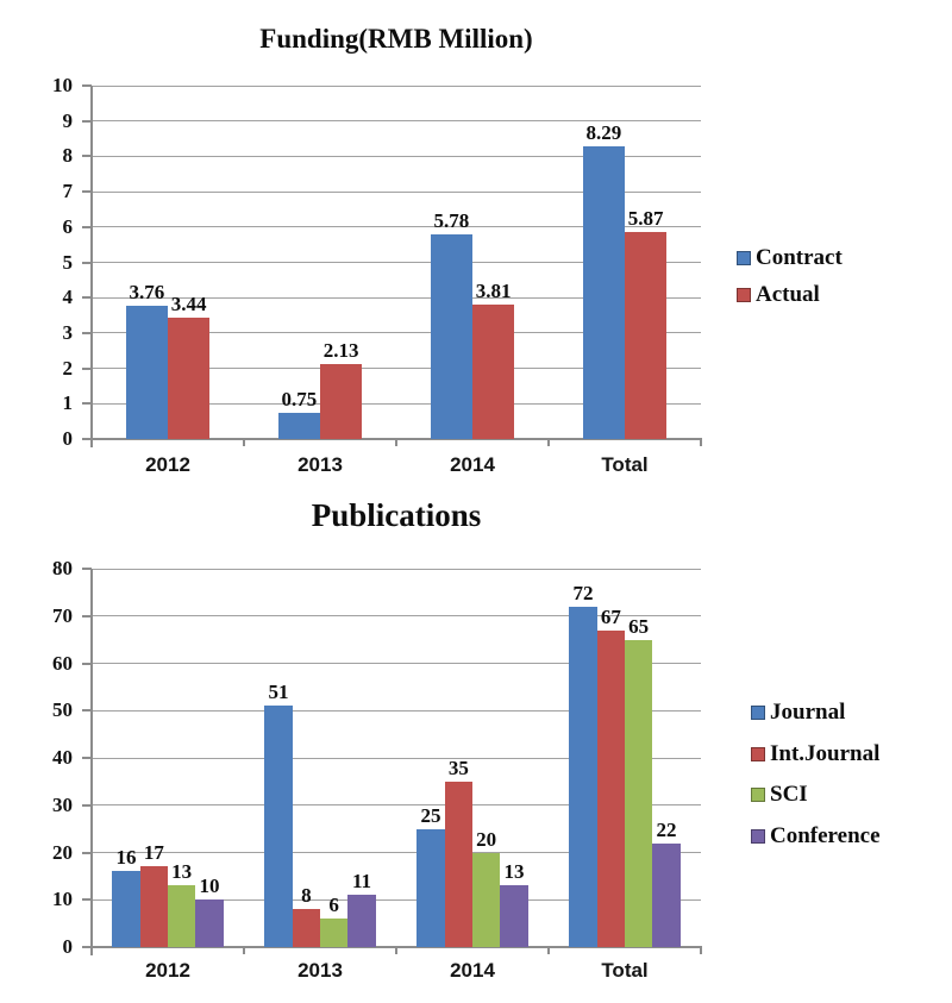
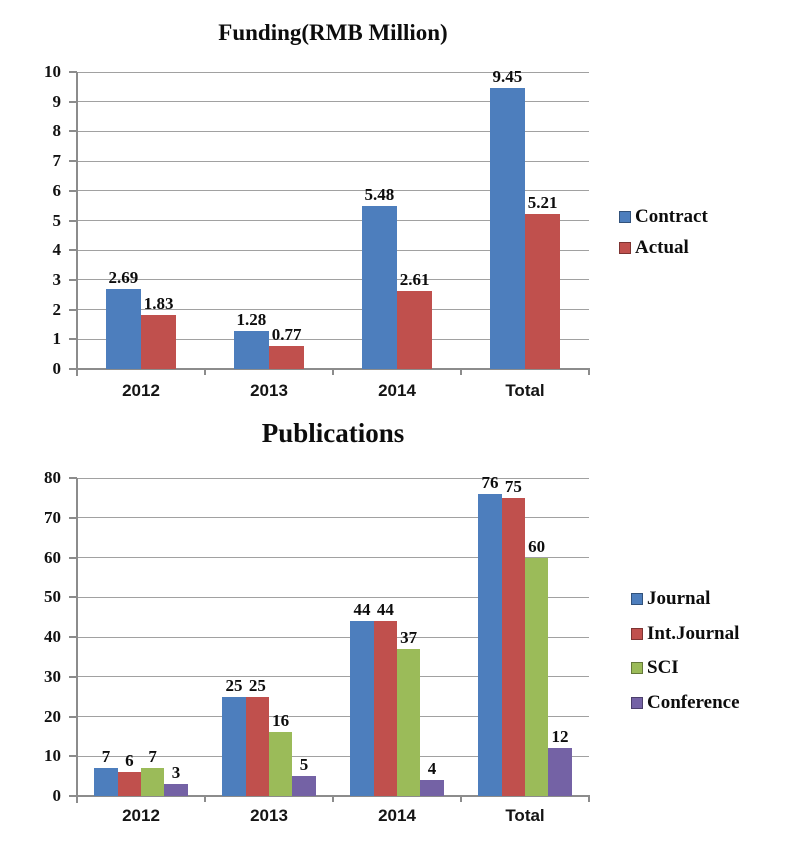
Funding(RMB Million)/Contract/2012: 3.76 -> 2.69
Funding(RMB Million)/Actual/2012: 3.44 -> 1.83
Funding(RMB Million)/Contract/2013: 0.75 -> 1.28
Funding(RMB Million)/Actual/2013: 2.13 -> 0.77
Funding(RMB Million)/Contract/2014: 5.78 -> 5.48
Funding(RMB Million)/Actual/2014: 3.81 -> 2.61
Funding(RMB Million)/Contract/Total: 8.29 -> 9.45
Funding(RMB Million)/Actual/Total: 5.87 -> 5.21
Publications/Journal/2012: 16 -> 7
Publications/Int.Journal/2012: 17 -> 6
Publications/SCI/2012: 13 -> 7
Publications/Conference/2012: 10 -> 3
Publications/Journal/2013: 51 -> 25
Publications/Int.Journal/2013: 8 -> 25
Publications/SCI/2013: 6 -> 16
Publications/Conference/2013: 11 -> 5
Publications/Journal/2014: 25 -> 44
Publications/Int.Journal/2014: 35 -> 44
Publications/SCI/2014: 20 -> 37
Publications/Conference/2014: 13 -> 4
Publications/Journal/Total: 72 -> 76
Publications/Int.Journal/Total: 67 -> 75
Publications/SCI/Total: 65 -> 60
Publications/Conference/Total: 22 -> 12
